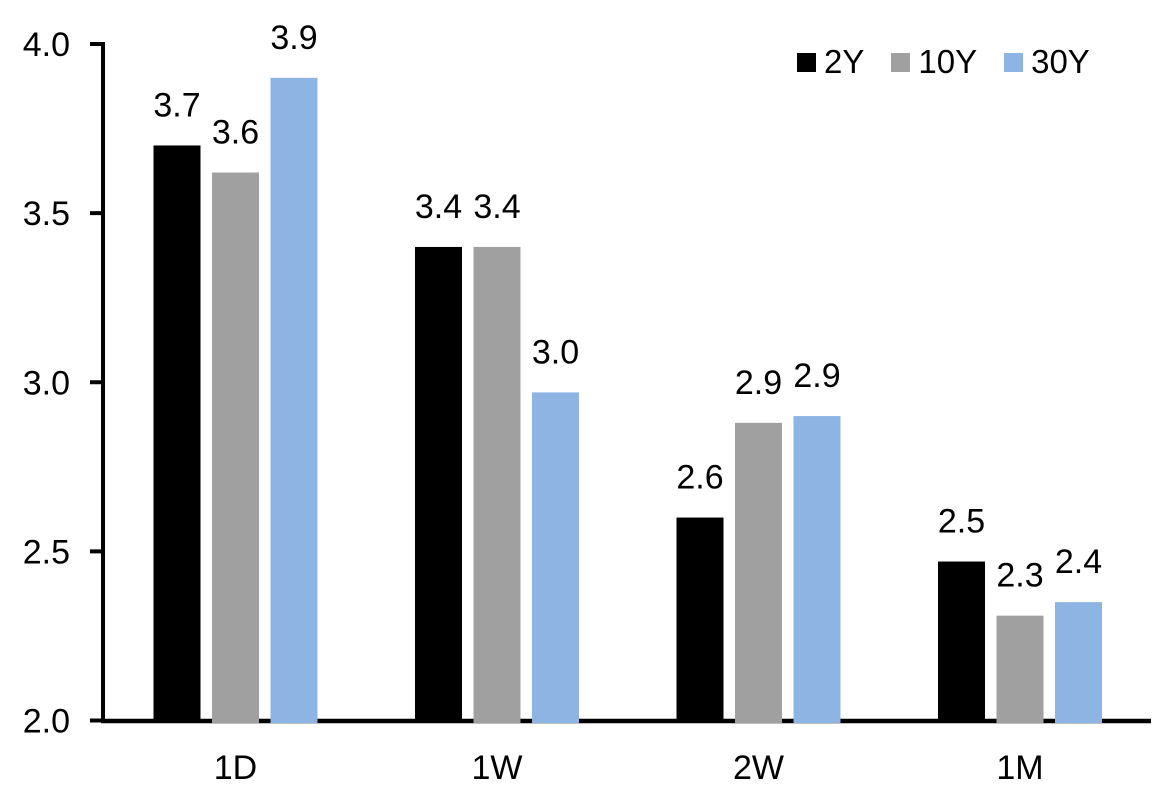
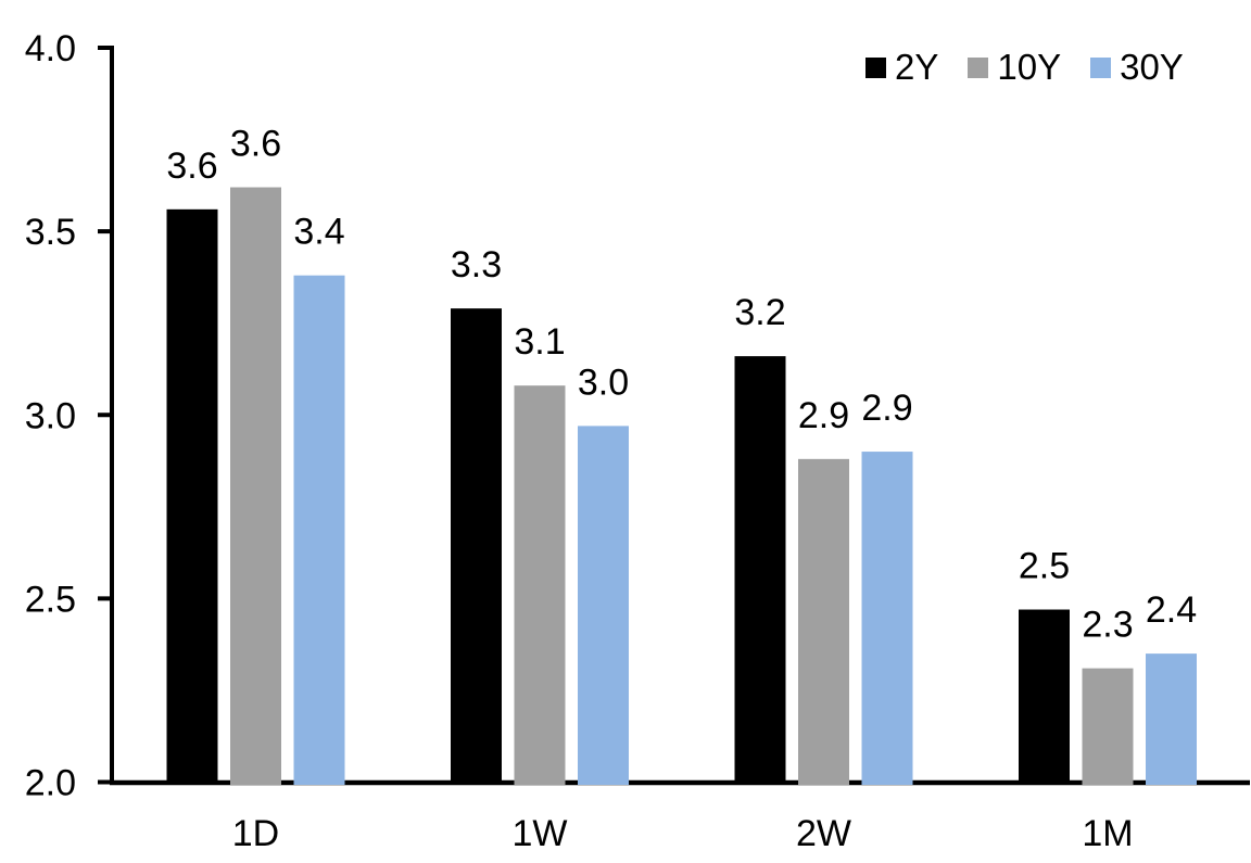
2Y/1D: 3.7 -> 3.6
30Y/1D: 3.9 -> 3.4
2Y/1W: 3.4 -> 3.3
10Y/1W: 3.4 -> 3.1
2Y/2W: 2.6 -> 3.2
